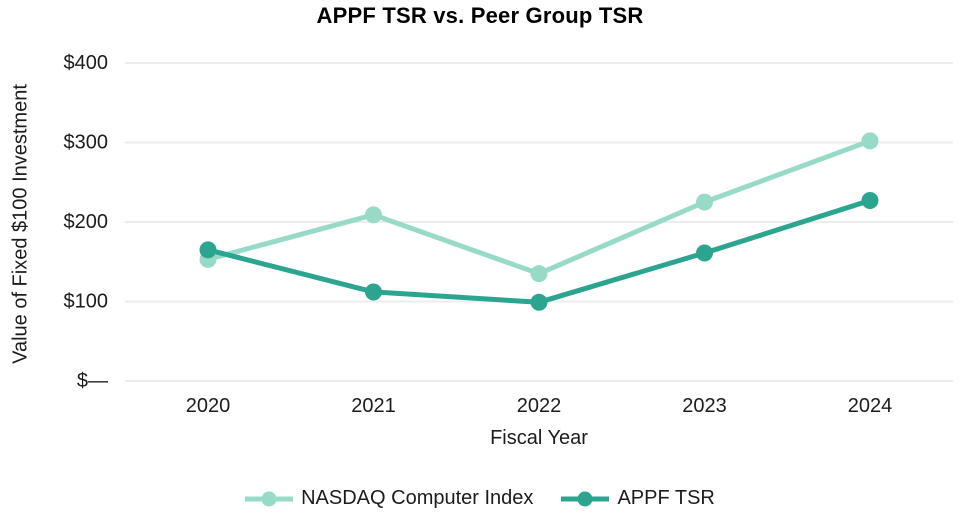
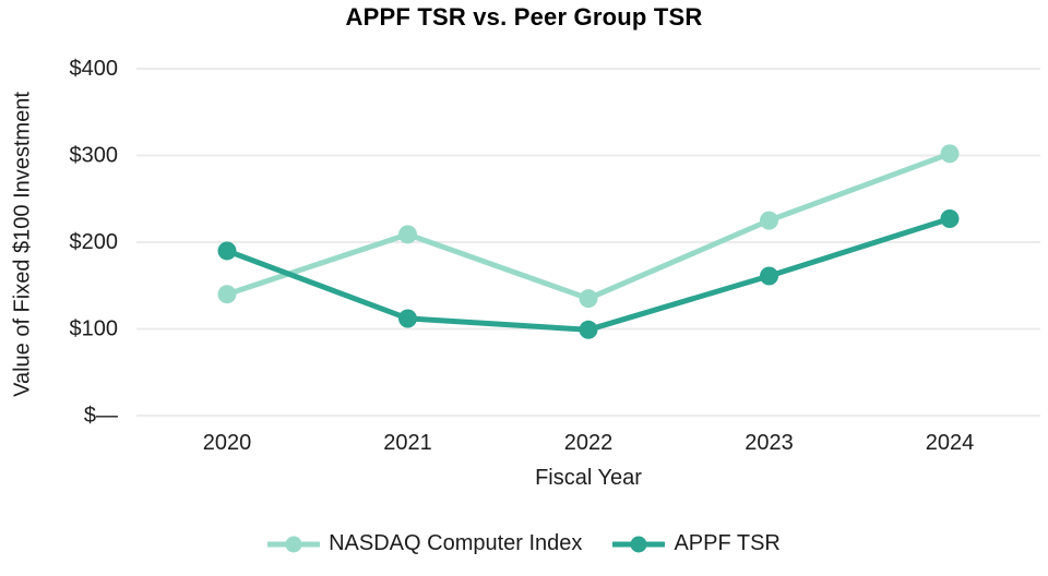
NASDAQ Computer Index/2020: $150 -> $140
APPF TSR/2020: $160 -> $190
